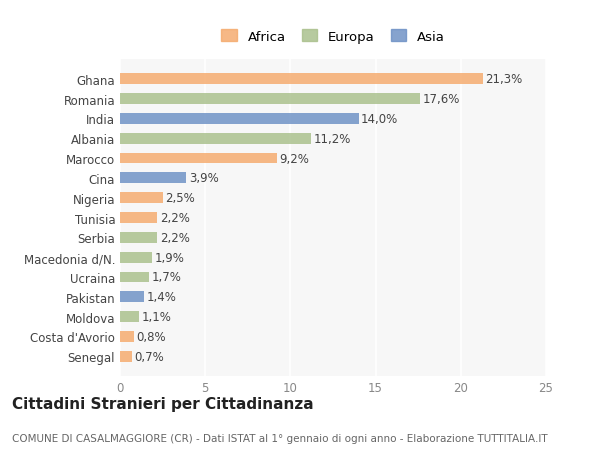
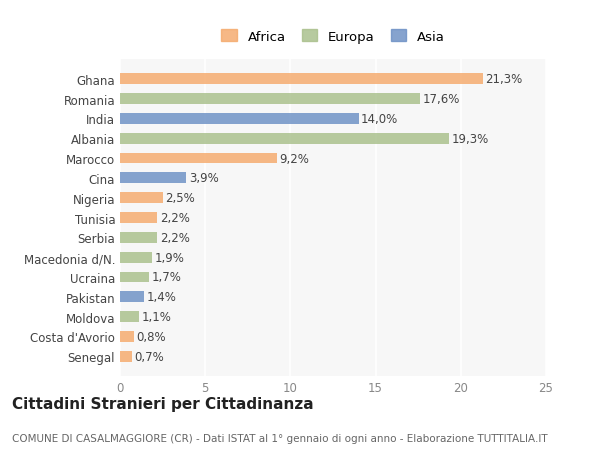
Albania: 11,2% -> 19,3%
